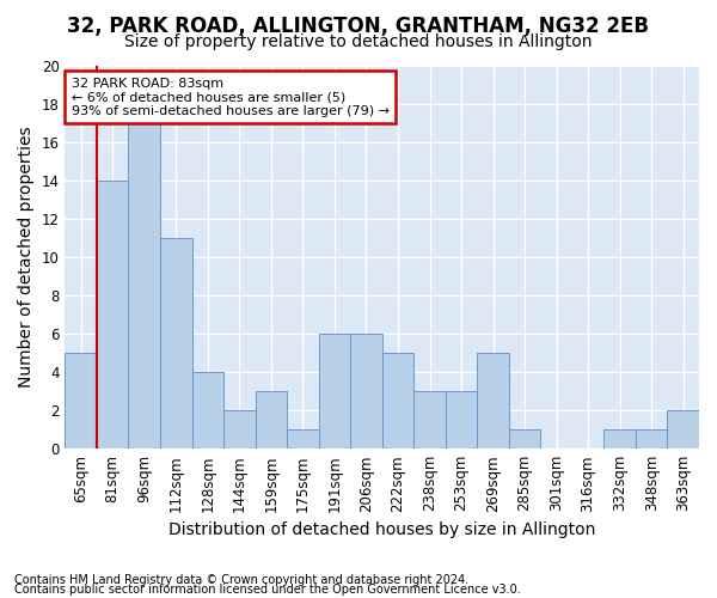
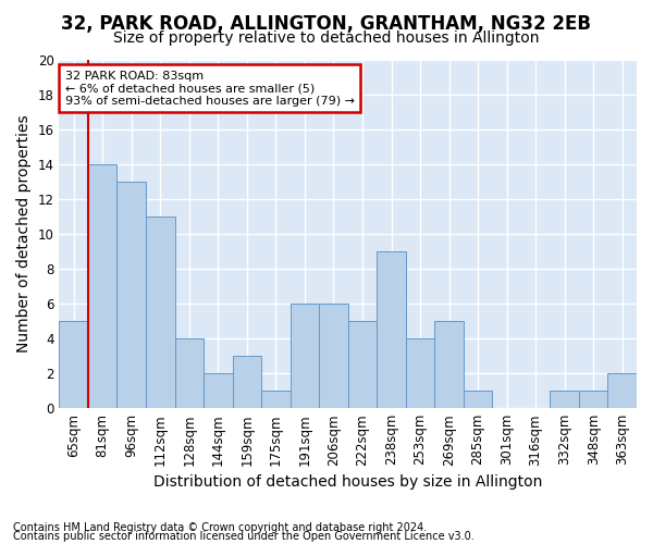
96sqm: 17 -> 13
238sqm: 3 -> 9
253sqm: 3 -> 4
